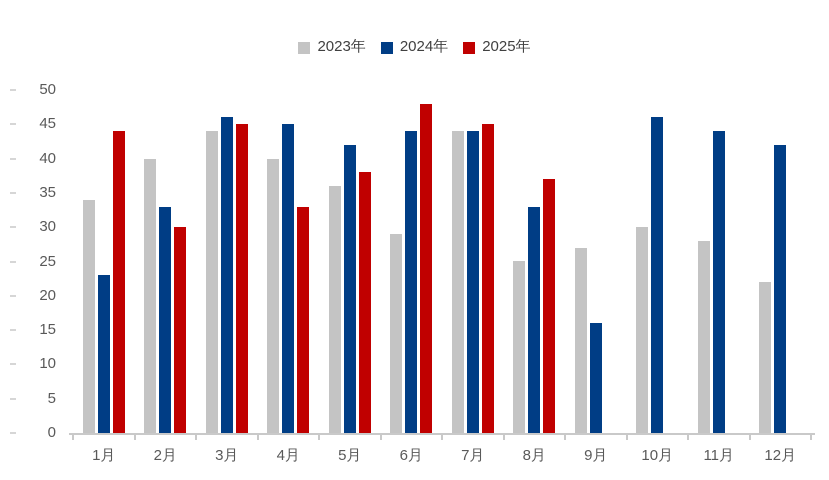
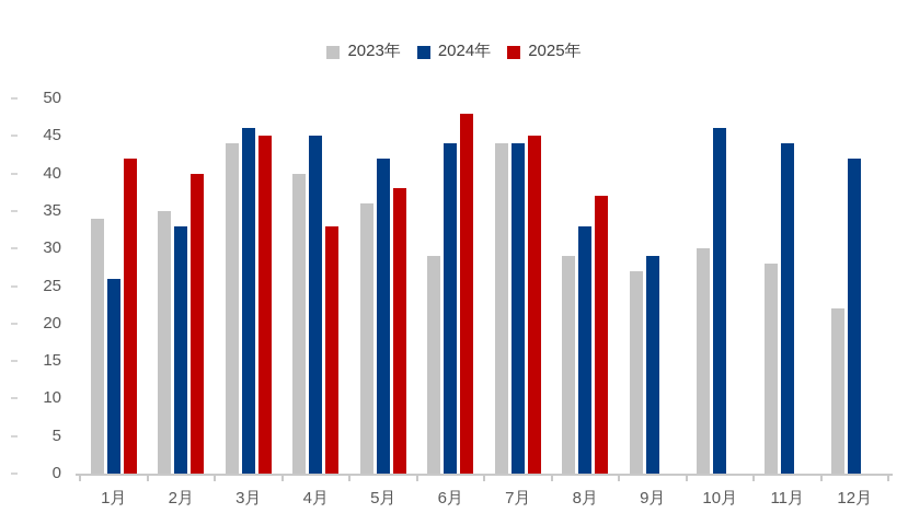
2024年/1月: 23 -> 26
2025年/1月: 44 -> 42
2023年/2月: 40 -> 35
2025年/2月: 30 -> 40
2023年/8月: 25 -> 29
2024年/9月: 16 -> 29
